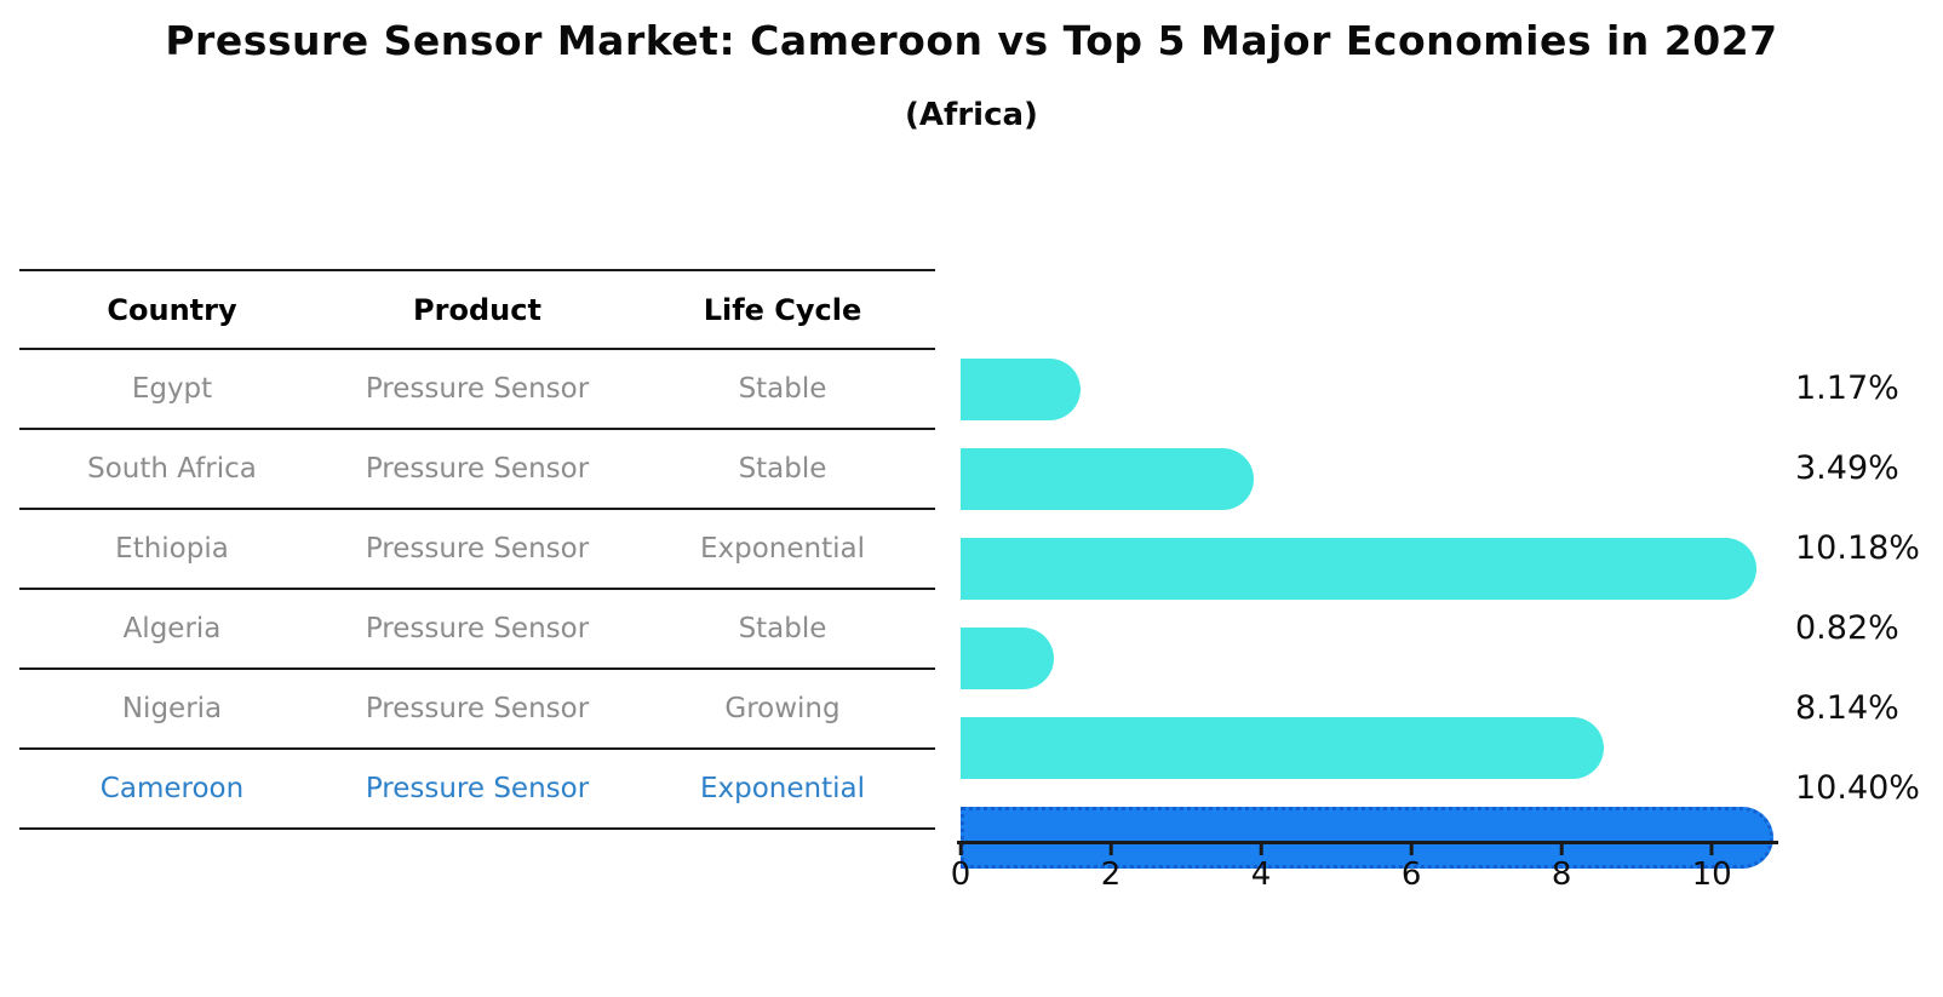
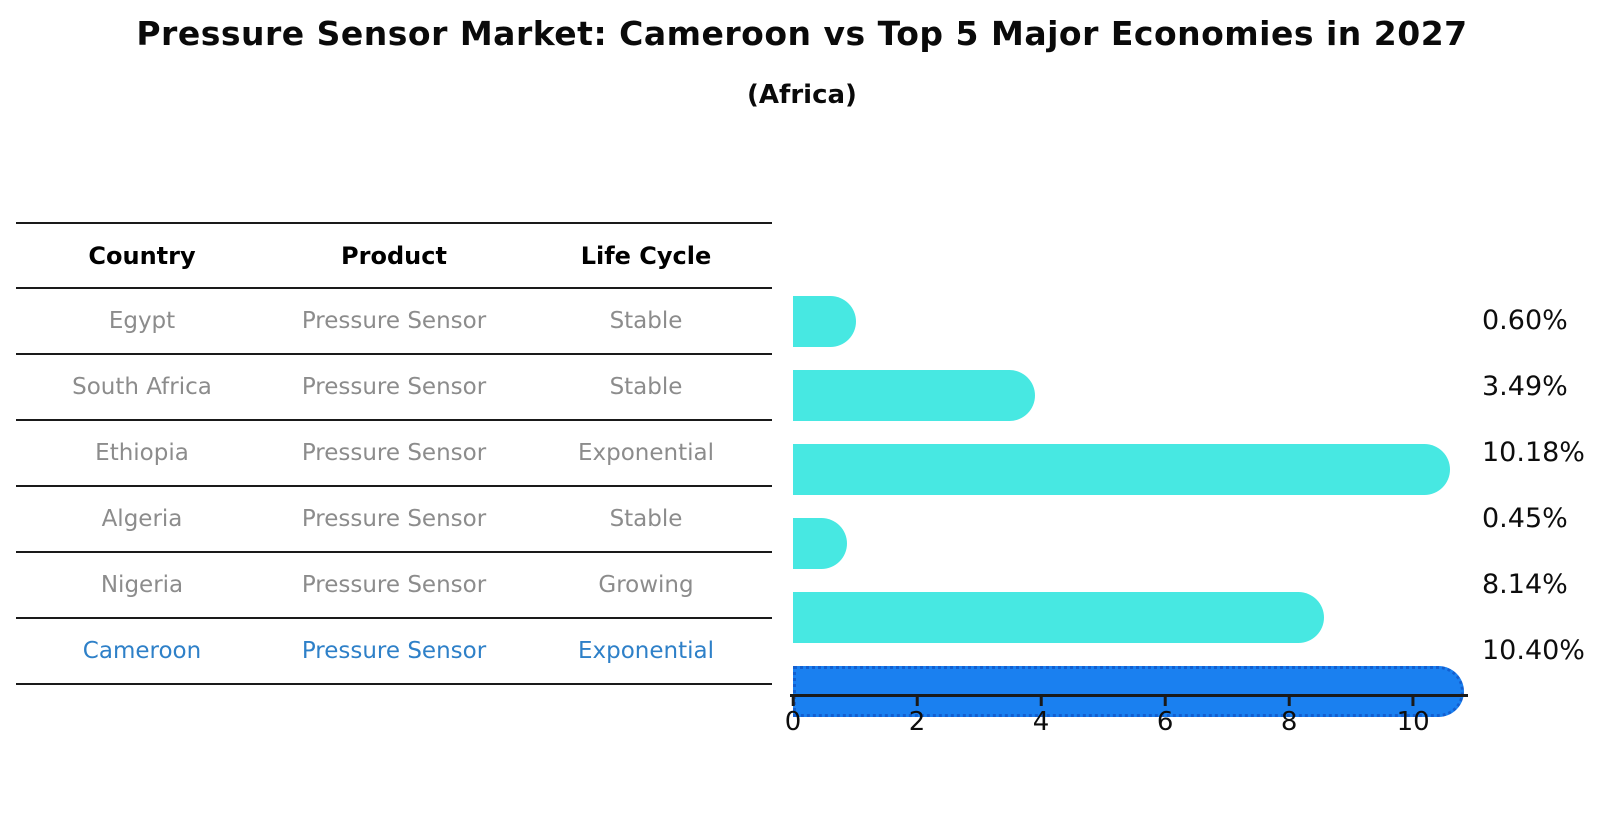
Egypt: 1.17% -> 0.60%
Algeria: 0.82% -> 0.45%
